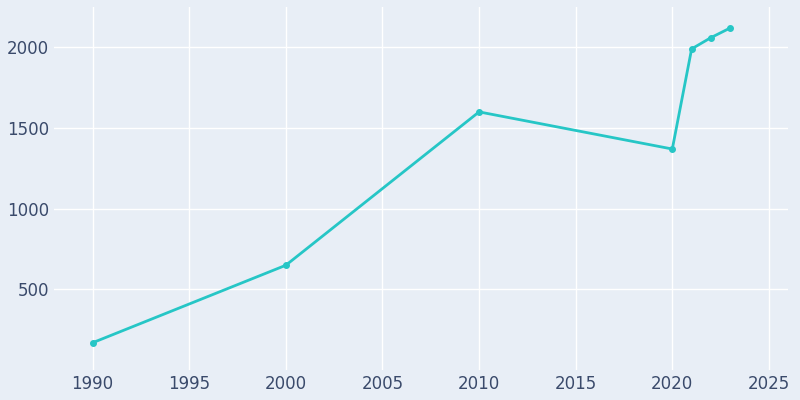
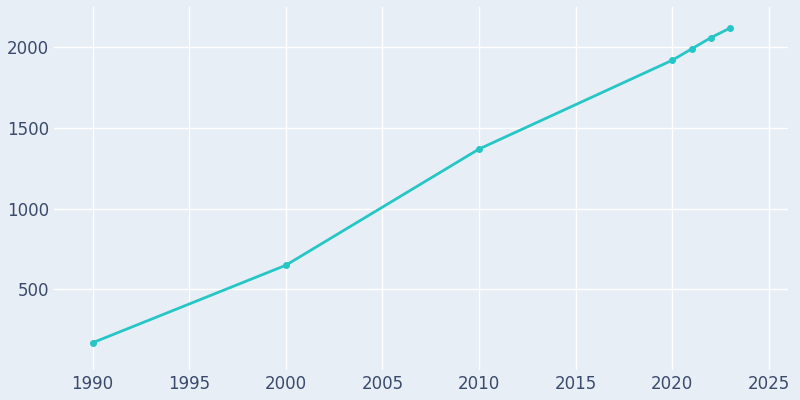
2010: 1600 -> 1370
2020: 1370 -> 1920
